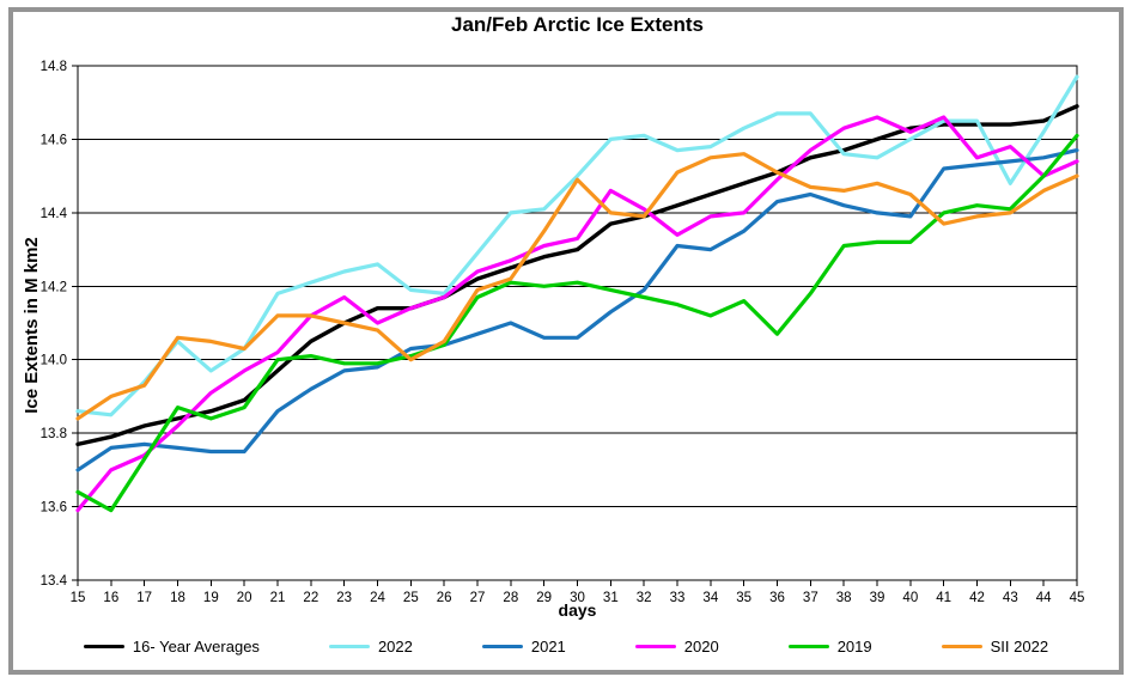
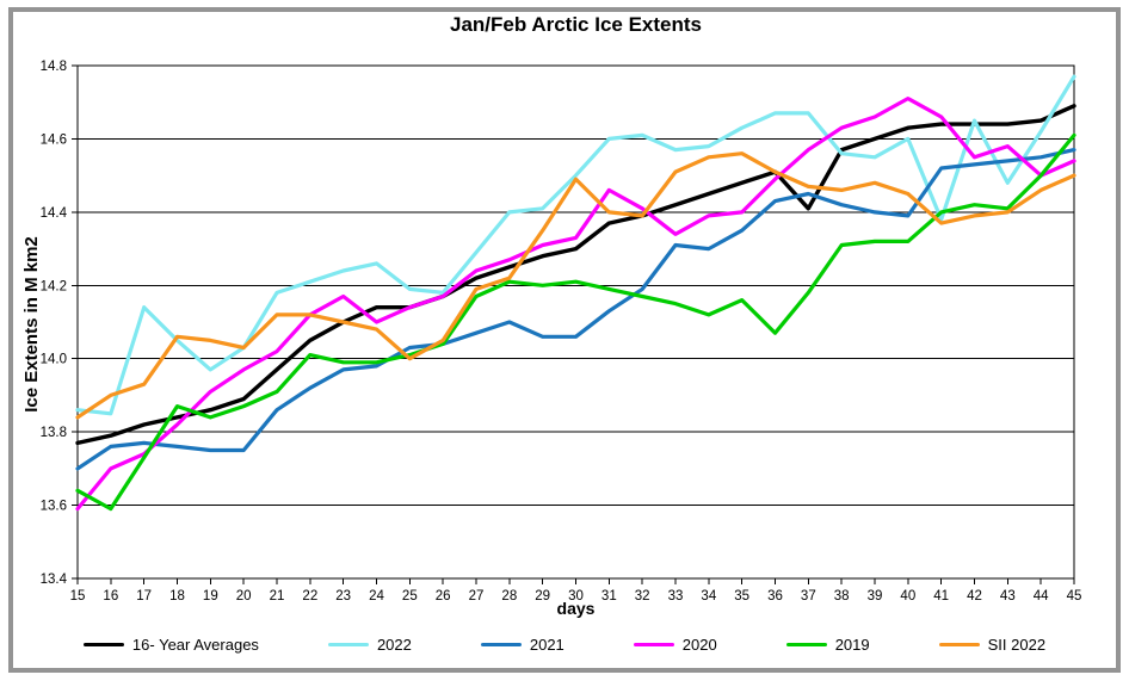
2022/17: 13.94 -> 14.14
2019/21: 14.00 -> 13.91
16- Year Averages/37: 14.55 -> 14.41
2020/40: 14.62 -> 14.71
2022/41: 14.65 -> 14.38
